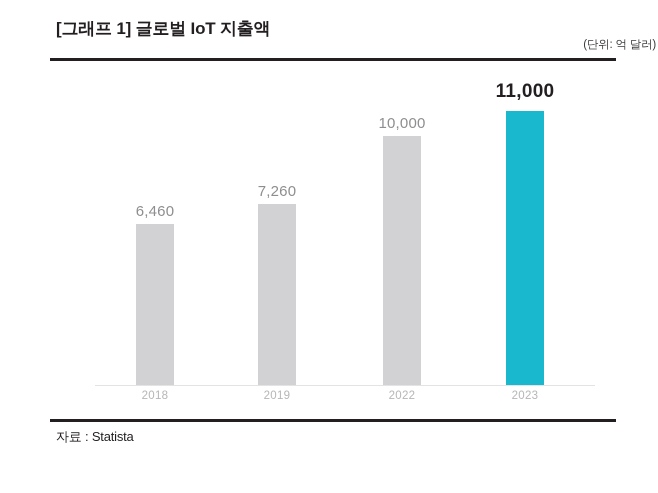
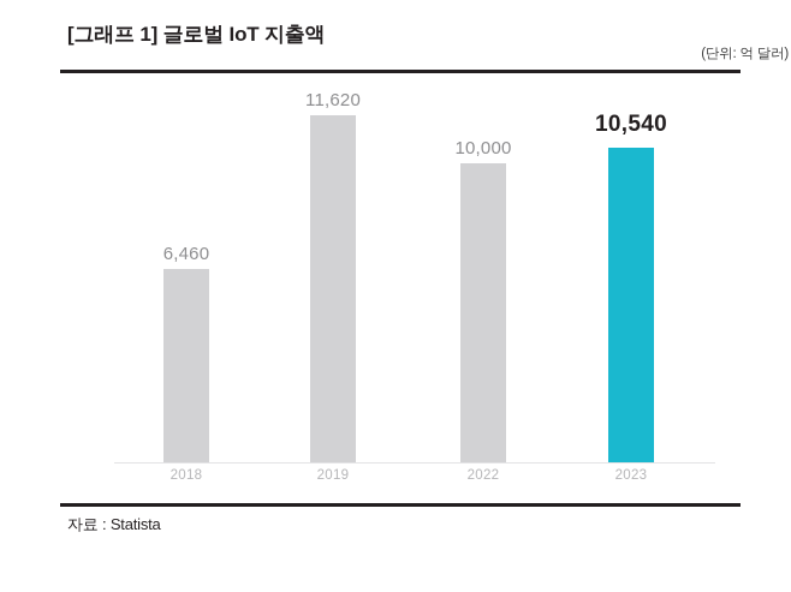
2019: 7,260 -> 11,620
2023: 11,000 -> 10,540
